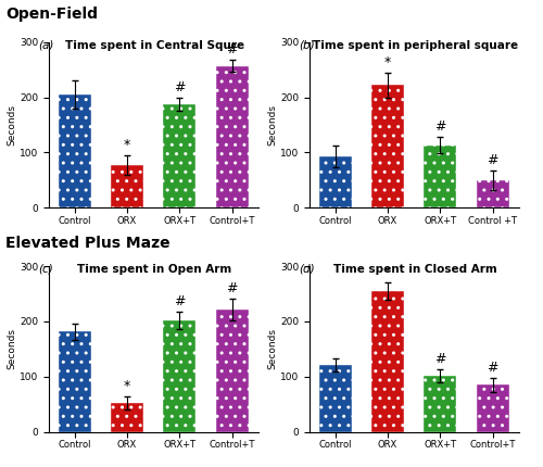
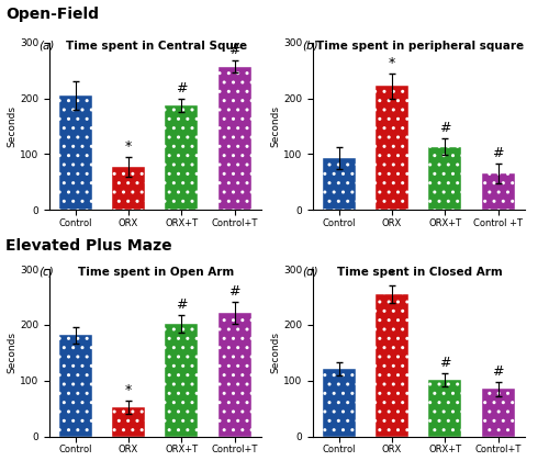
Control +T: 50 -> 66
